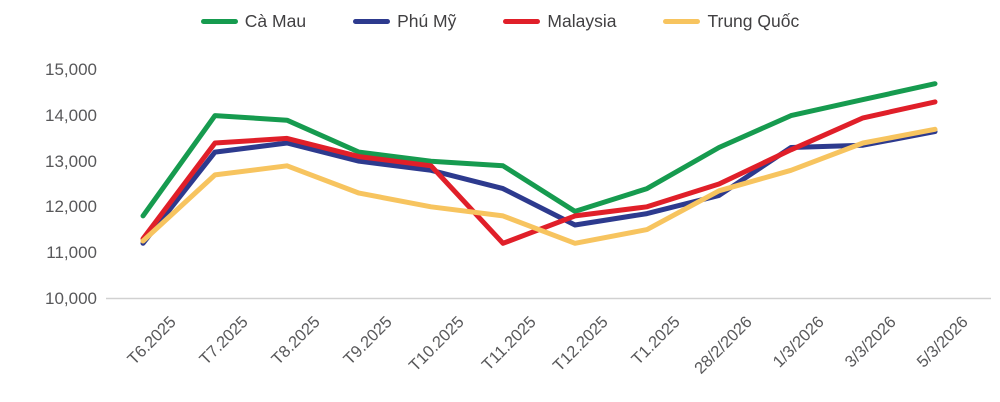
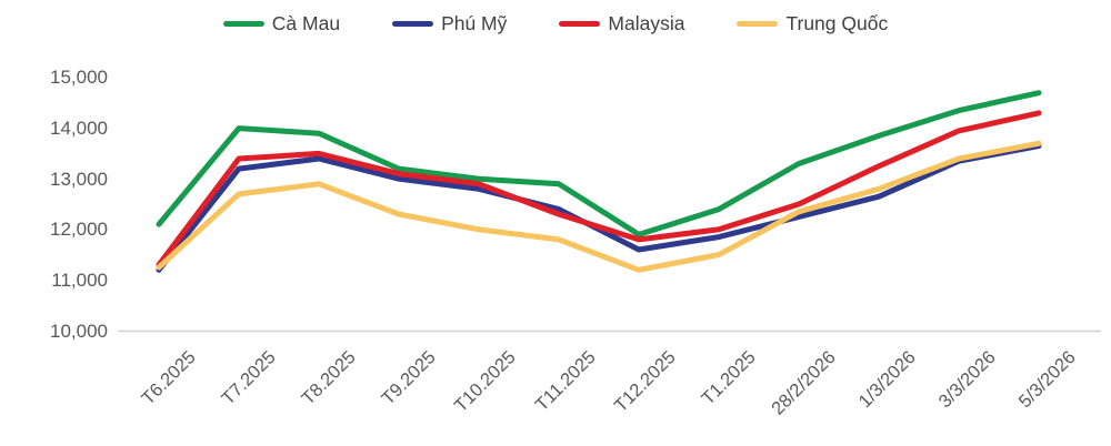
Cà Mau/T6.2025: 11800 -> 12100
Malaysia/T11.2025: 11200 -> 12300
Cà Mau/1/3/2026: 14000 -> 13800
Phú Mỹ/1/3/2026: 13300 -> 12600
